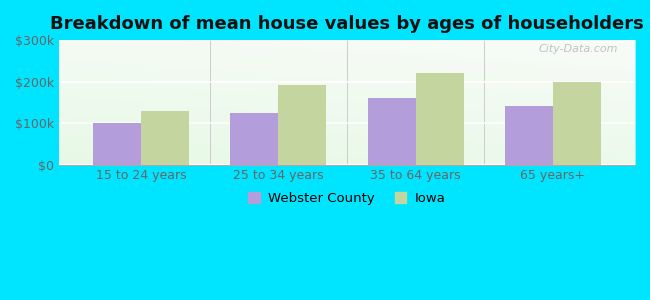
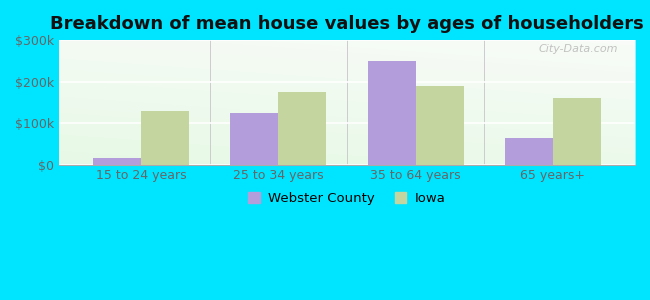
Webster County/15 to 24 years: $100k -> $15k
Iowa/25 to 34 years: $193k -> $175k
Webster County/35 to 64 years: $160k -> $250k
Iowa/35 to 64 years: $220k -> $190k
Webster County/65 years+: $140k -> $65k
Iowa/65 years+: $200k -> $160k
